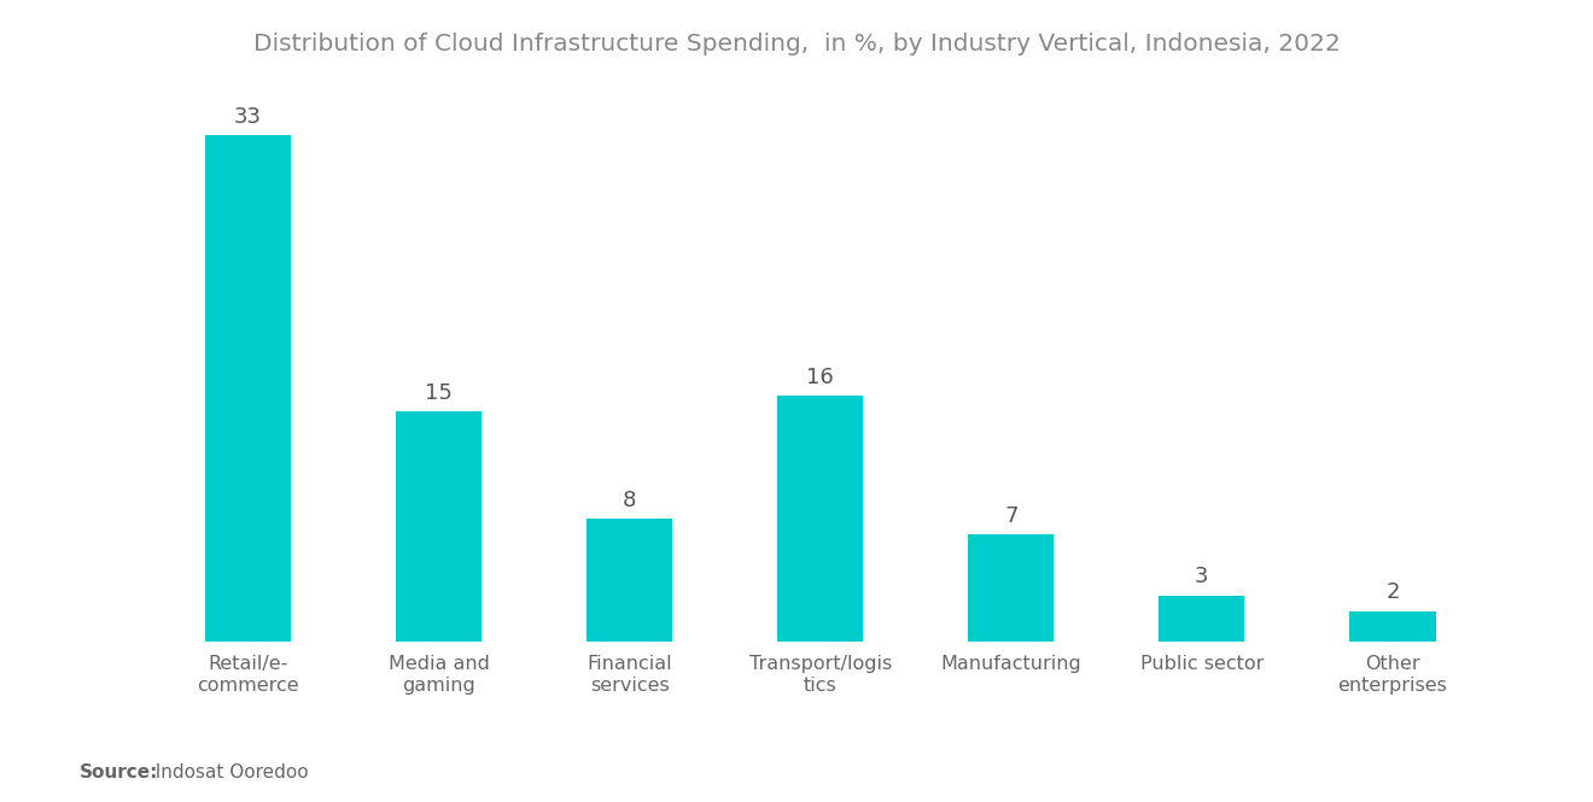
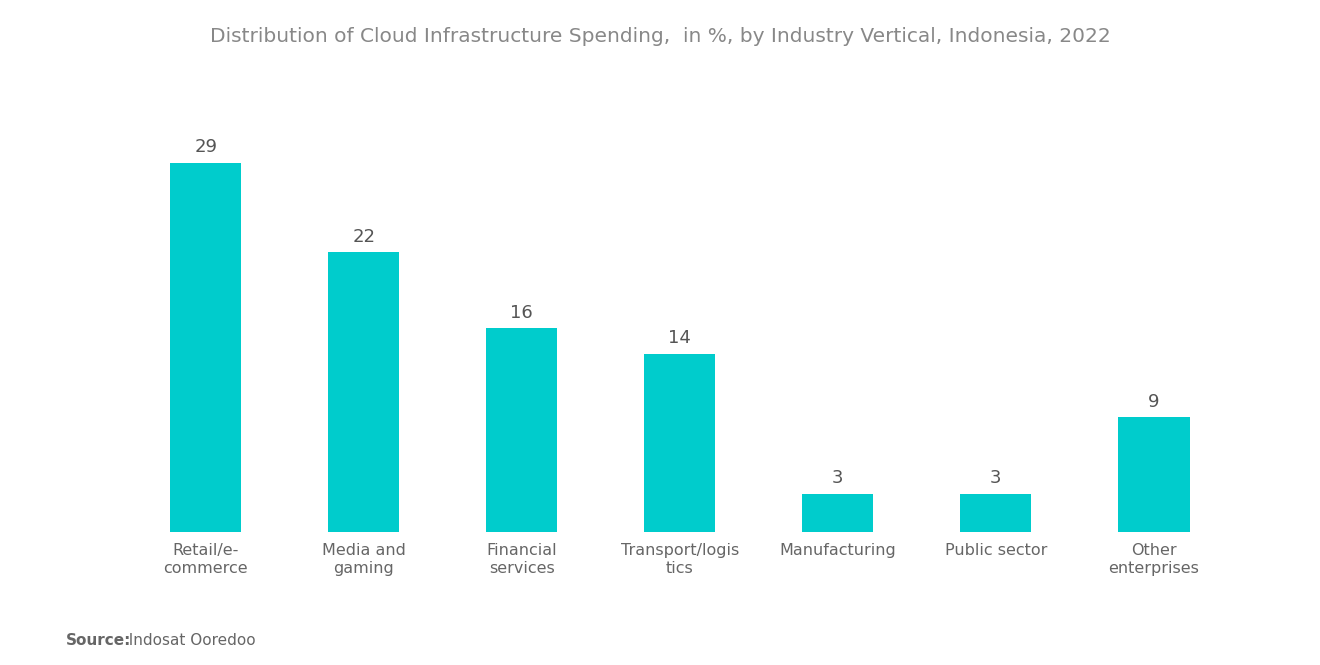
Retail/e- commerce: 33 -> 29
Media and gaming: 15 -> 22
Financial services: 8 -> 16
Transport/logis tics: 16 -> 14
Manufacturing: 7 -> 3
Other enterprises: 2 -> 9
